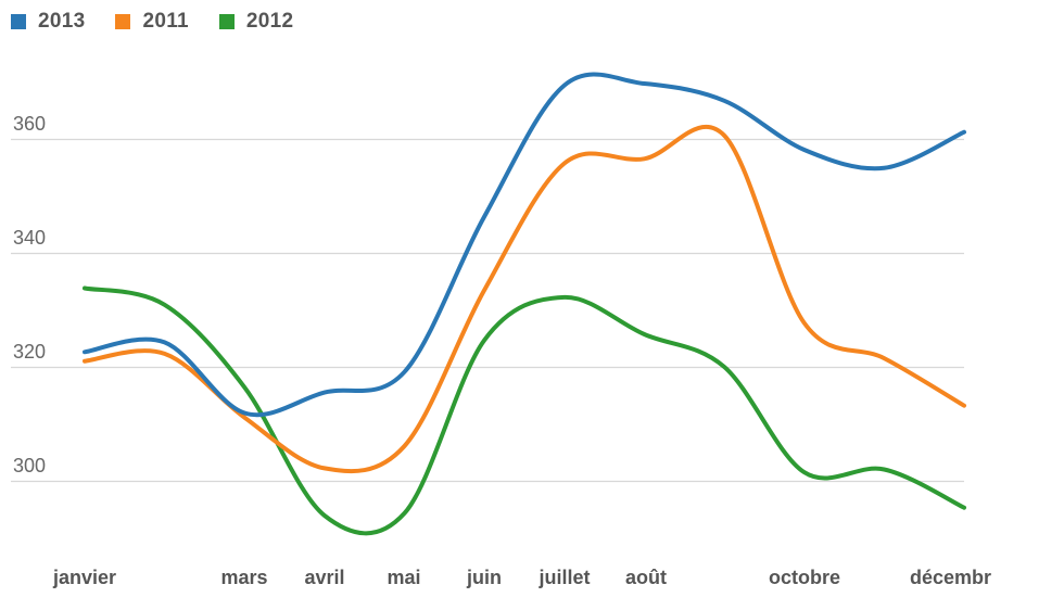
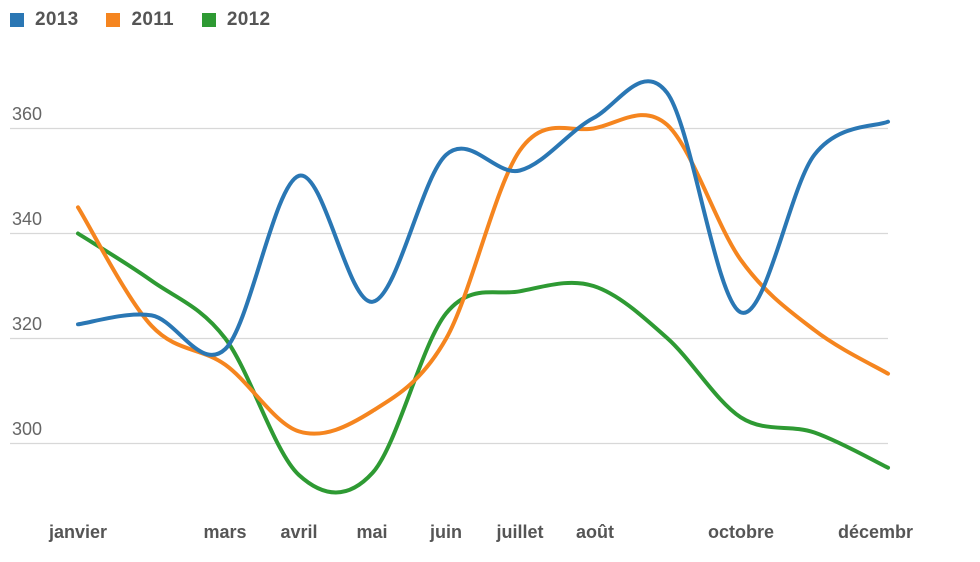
2011/janvier: 321 -> 345
2012/janvier: 334 -> 340
2013/mars: 312 -> 318
2011/mars: 311 -> 315
2012/mars: 316 -> 320
2013/avril: 316 -> 351
2013/mai: 319 -> 327
2013/juin: 346 -> 355
2011/juin: 334 -> 320
2013/juillet: 370 -> 352
2012/juillet: 332 -> 329
2013/août: 370 -> 362
2011/août: 357 -> 360
2012/août: 326 -> 330
2013/octobre: 358 -> 325
2011/octobre: 328 -> 335
2012/octobre: 302 -> 305
